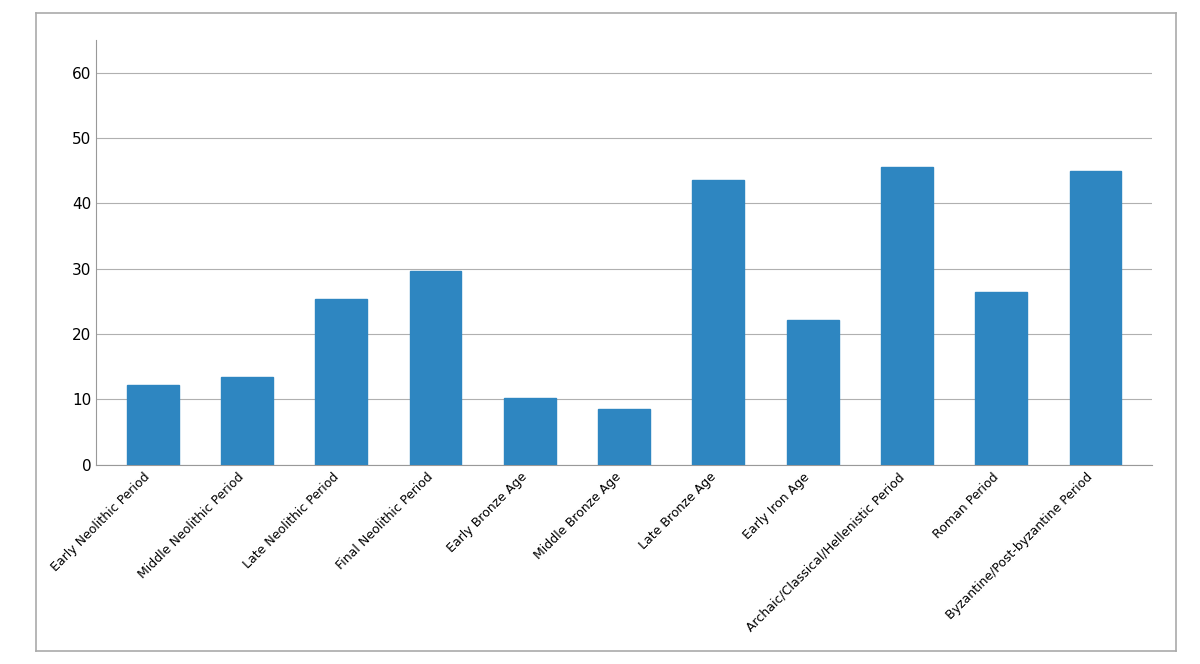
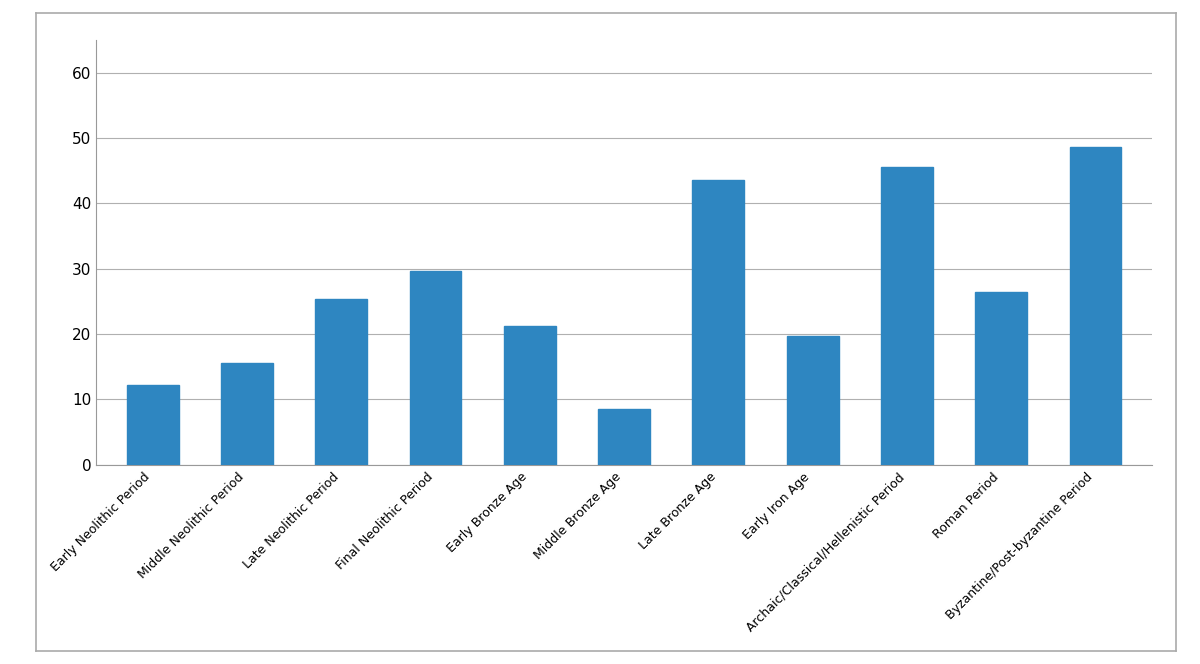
Middle Neolithic Period: 13.4 -> 15.5
Early Bronze Age: 10.2 -> 21.3
Early Iron Age: 22.2 -> 19.7
Byzantine/Post-byzantine Period: 45.0 -> 48.6
